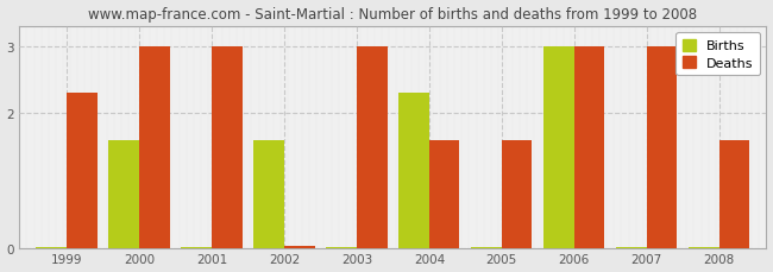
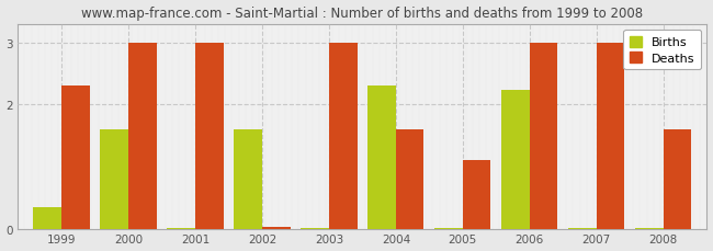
Births/1999: 0.02 -> 0.36
Deaths/2005: 1.60 -> 1.12
Births/2006: 3.00 -> 2.24
